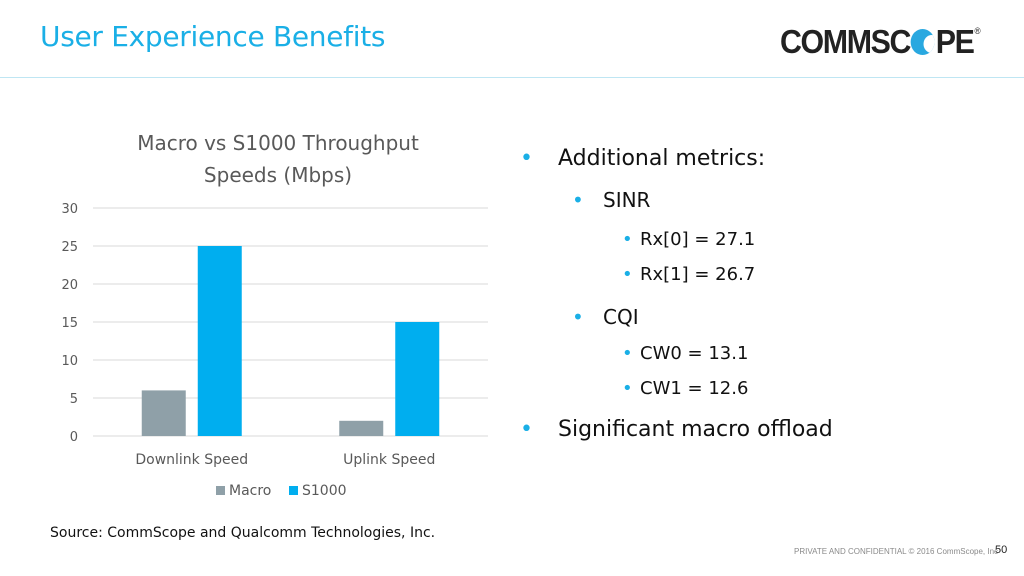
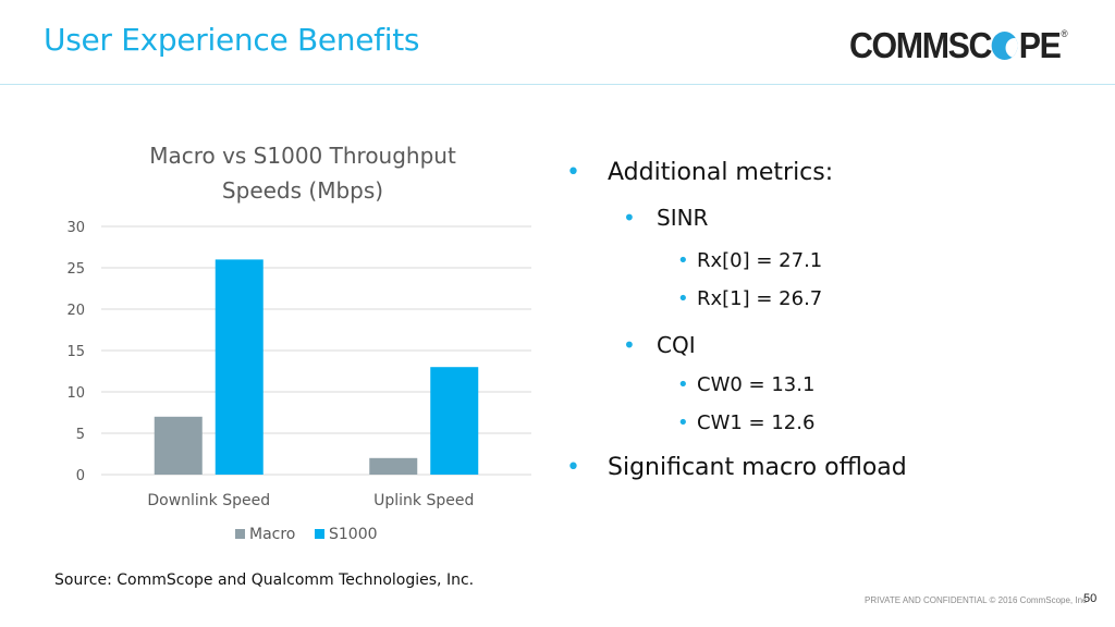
Macro/Downlink Speed: 6 -> 7
S1000/Downlink Speed: 25 -> 26
S1000/Uplink Speed: 15 -> 13
